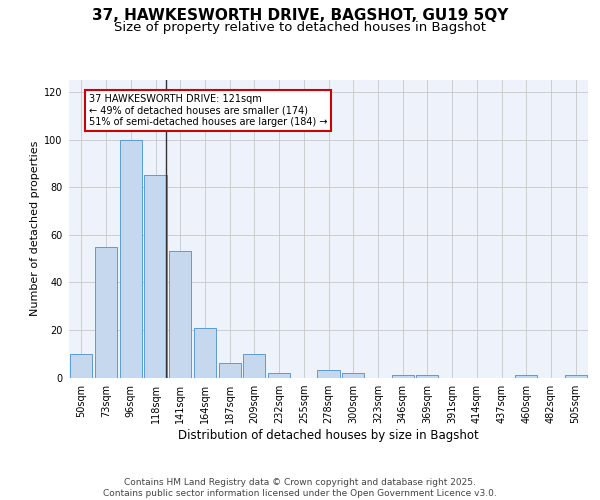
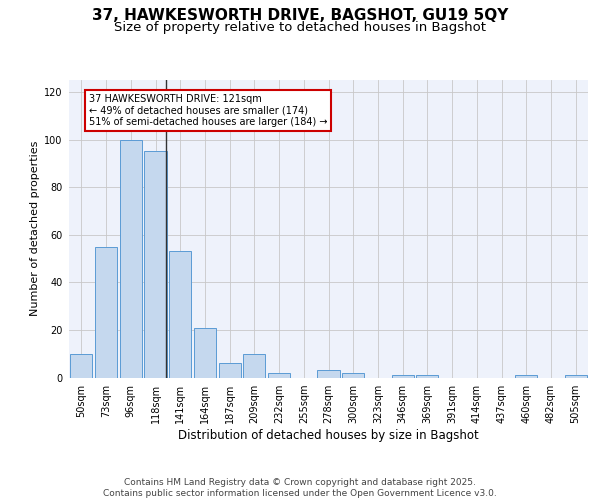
118sqm: 85 -> 95
